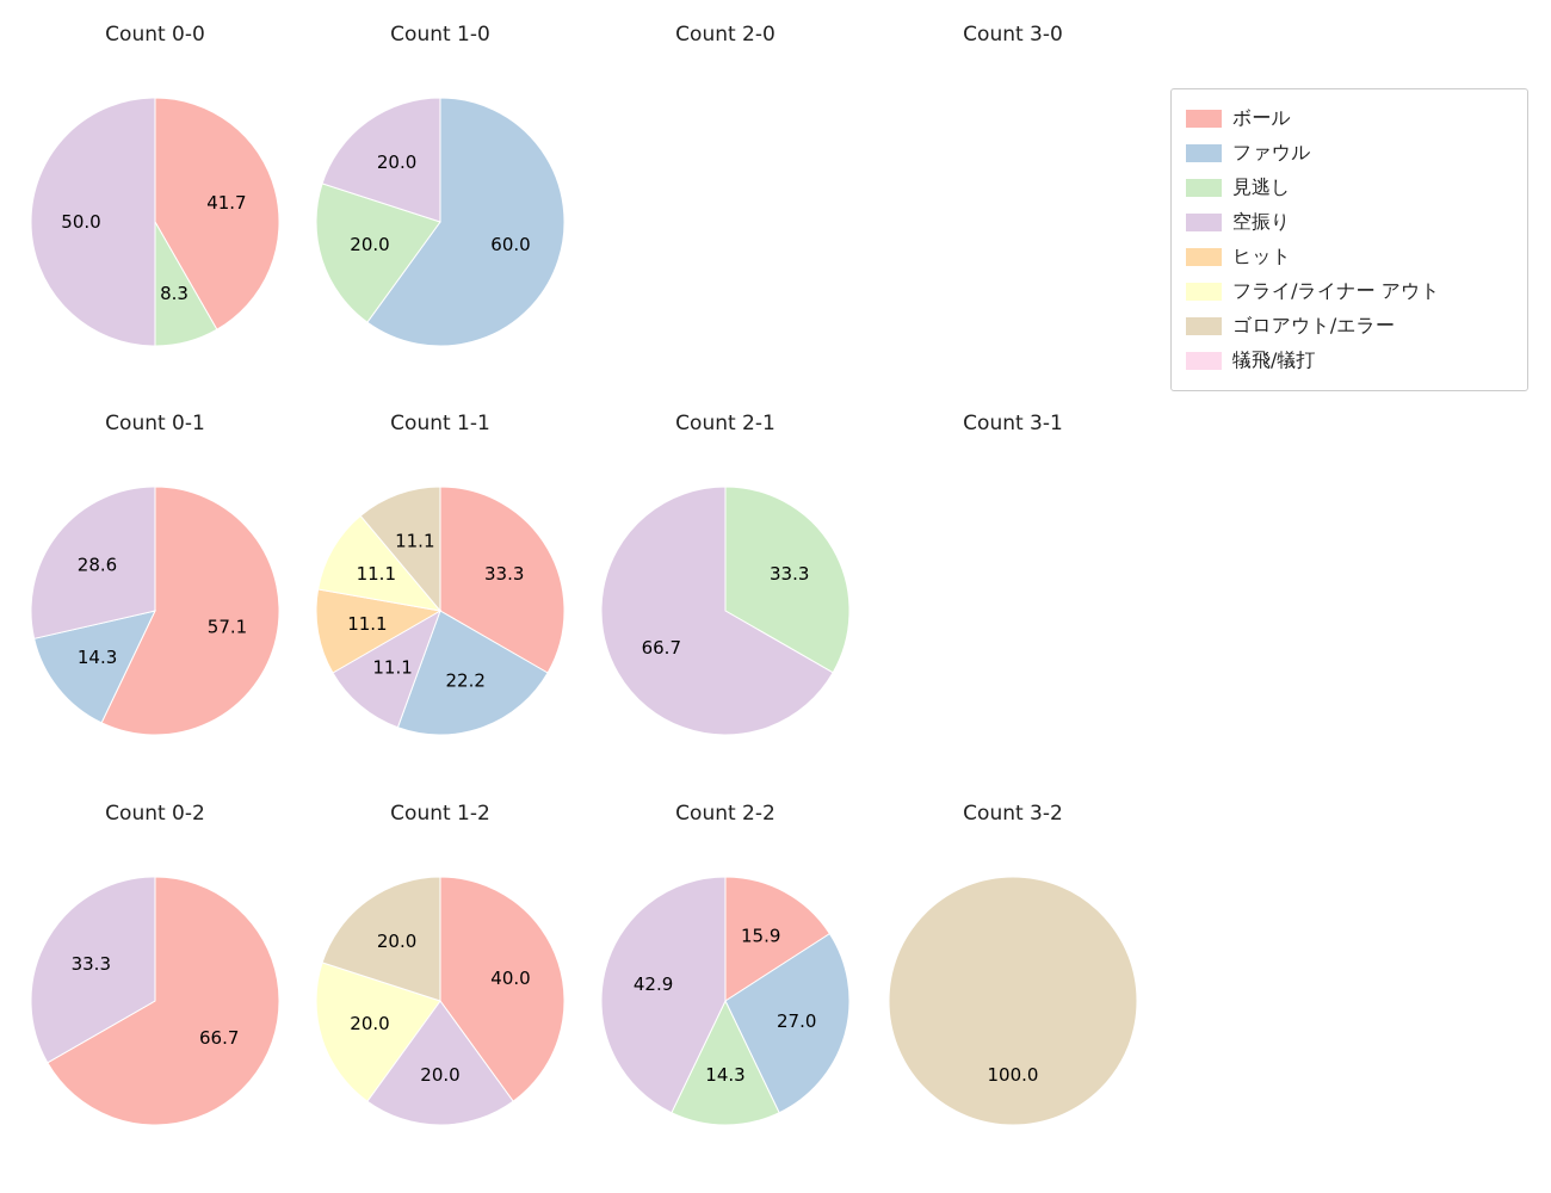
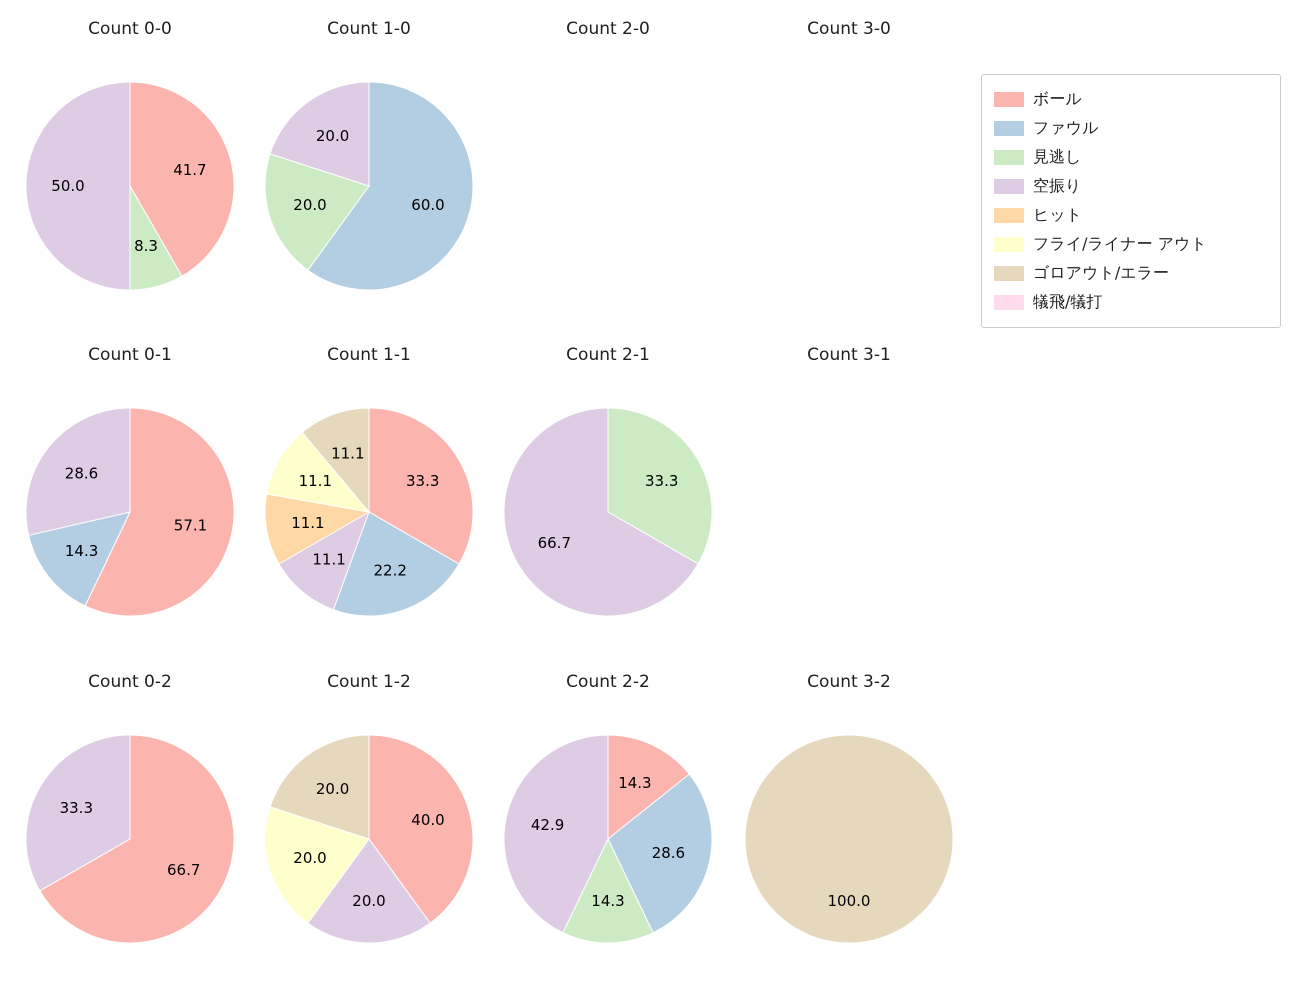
Count 2-2/ボール: 15.9 -> 14.3
Count 2-2/ファウル: 27.0 -> 28.6
